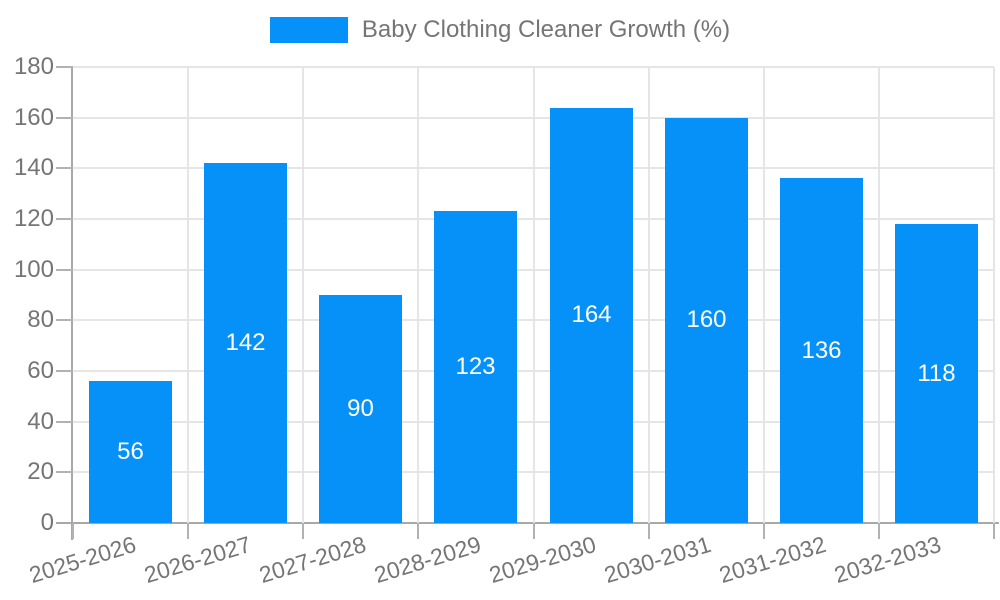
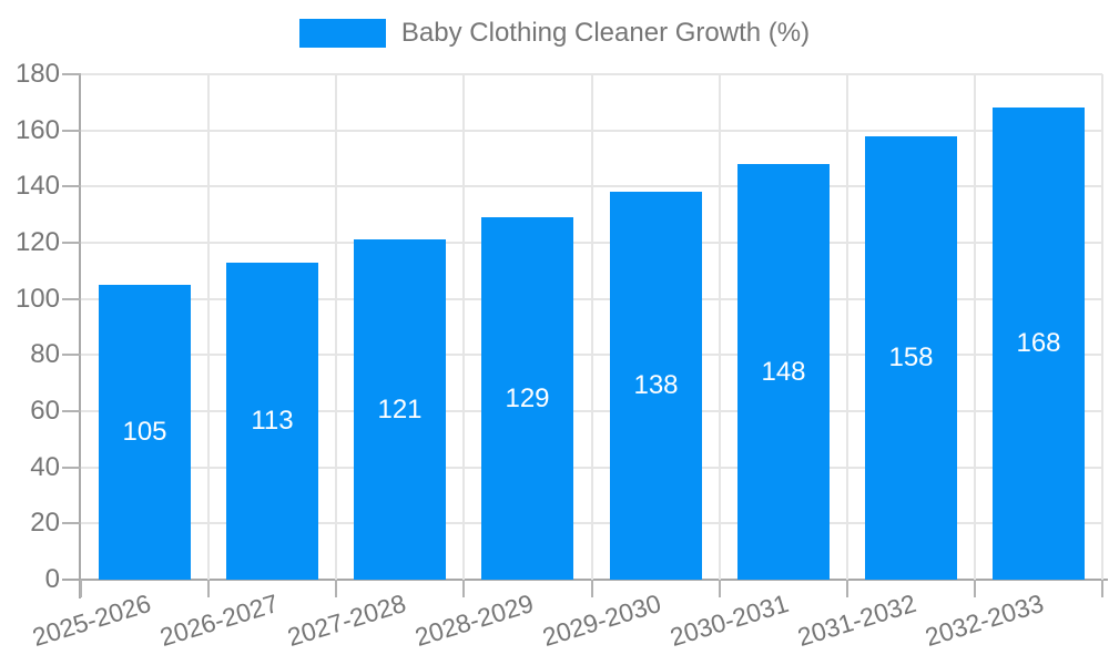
2025-2026: 56 -> 105
2026-2027: 142 -> 113
2027-2028: 90 -> 121
2028-2029: 123 -> 129
2029-2030: 164 -> 138
2030-2031: 160 -> 148
2031-2032: 136 -> 158
2032-2033: 118 -> 168
